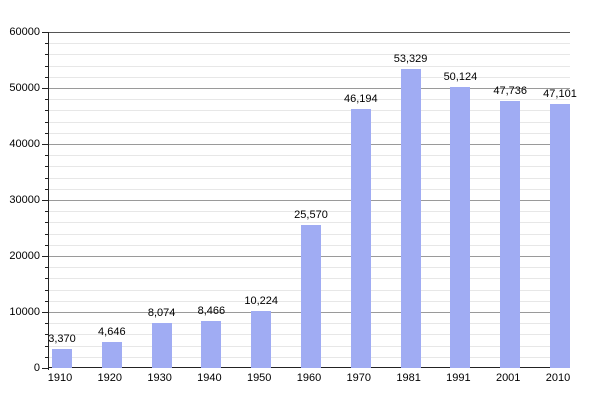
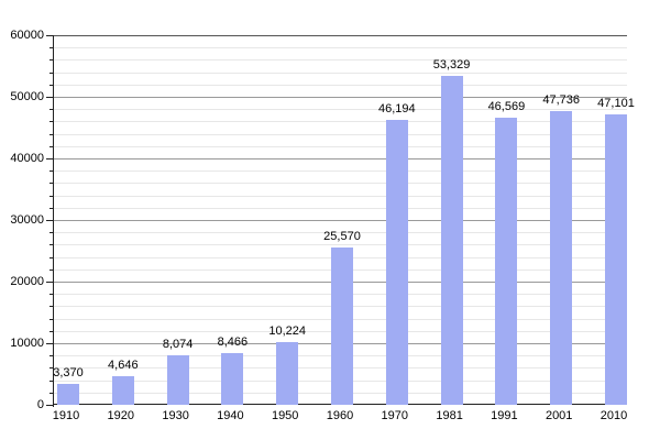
1991: 50,124 -> 46,569
